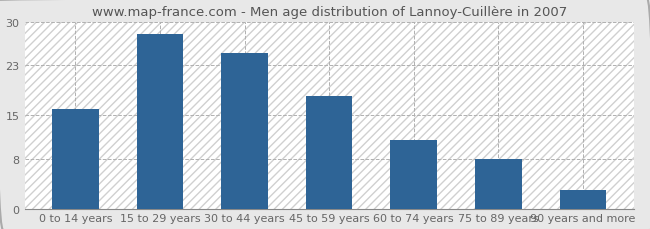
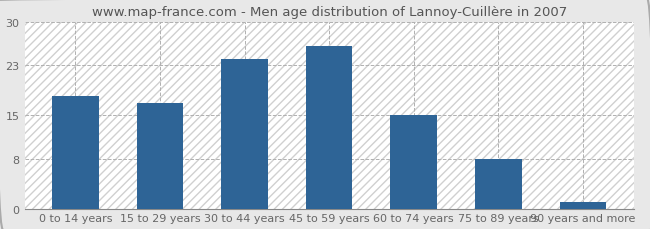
0 to 14 years: 16 -> 18
15 to 29 years: 28 -> 17
30 to 44 years: 25 -> 24
45 to 59 years: 18 -> 26
60 to 74 years: 11 -> 15
90 years and more: 3 -> 1
